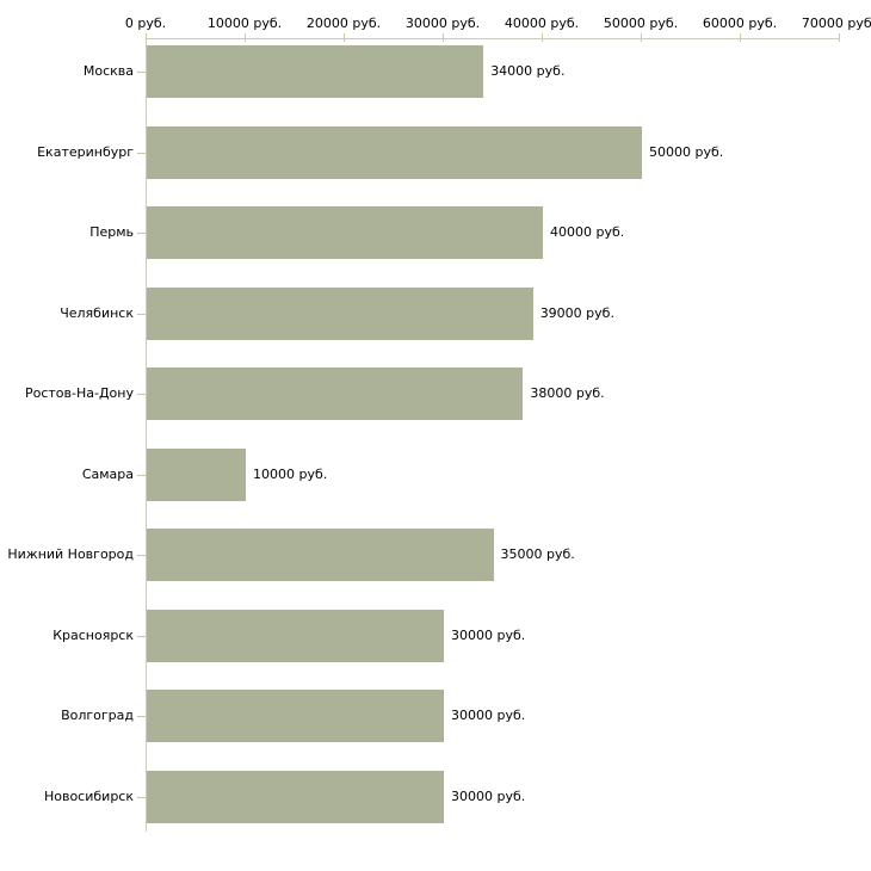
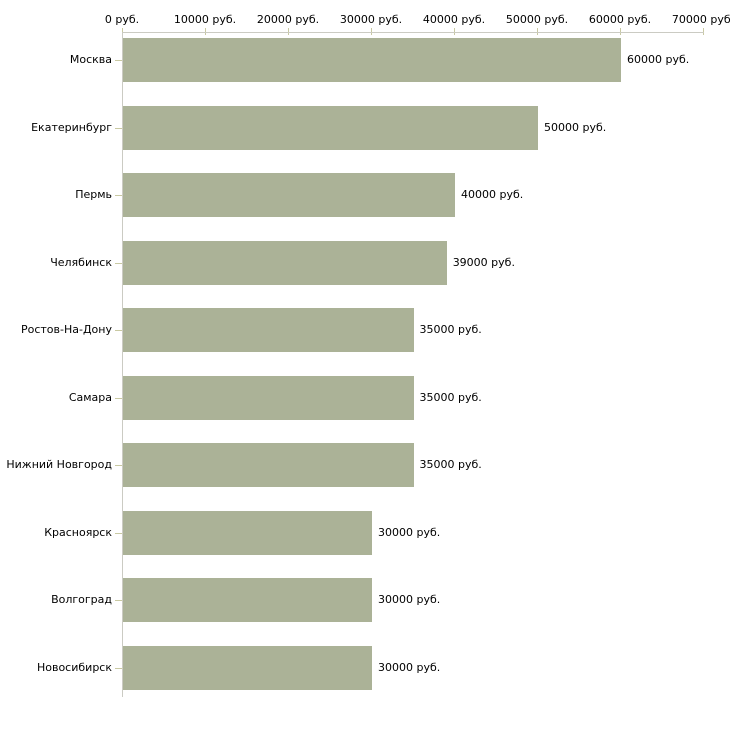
Москва: 34000 -> 60000
Ростов-На-Дону: 38000 -> 35000
Самара: 10000 -> 35000
